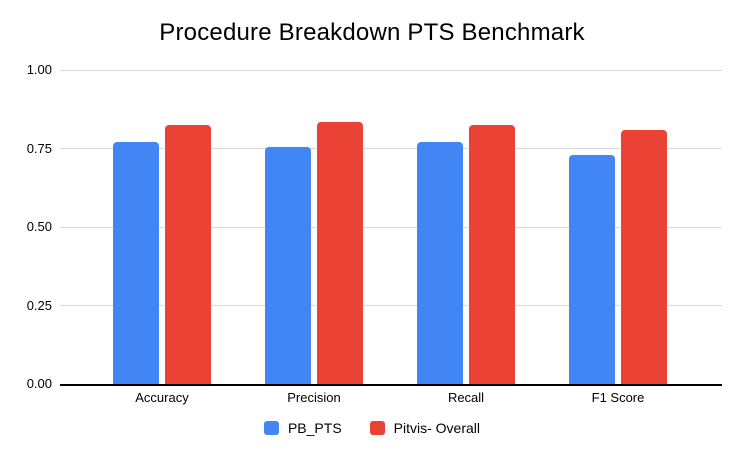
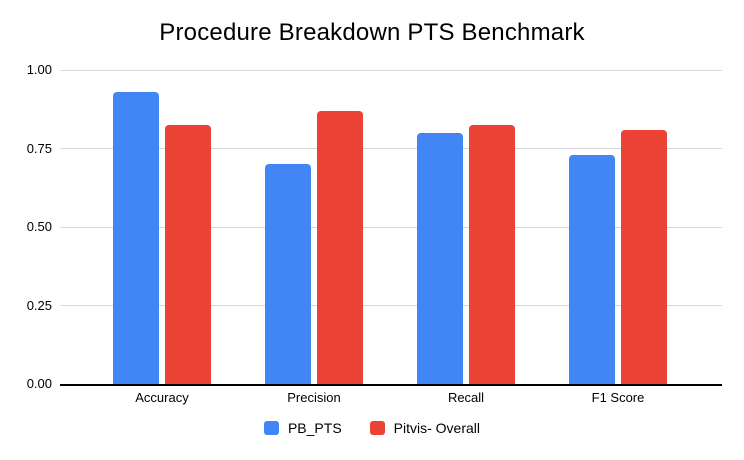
PB_PTS/Accuracy: 0.77 -> 0.93
PB_PTS/Precision: 0.76 -> 0.70
Pitvis- Overall/Precision: 0.83 -> 0.87
PB_PTS/Recall: 0.77 -> 0.80
